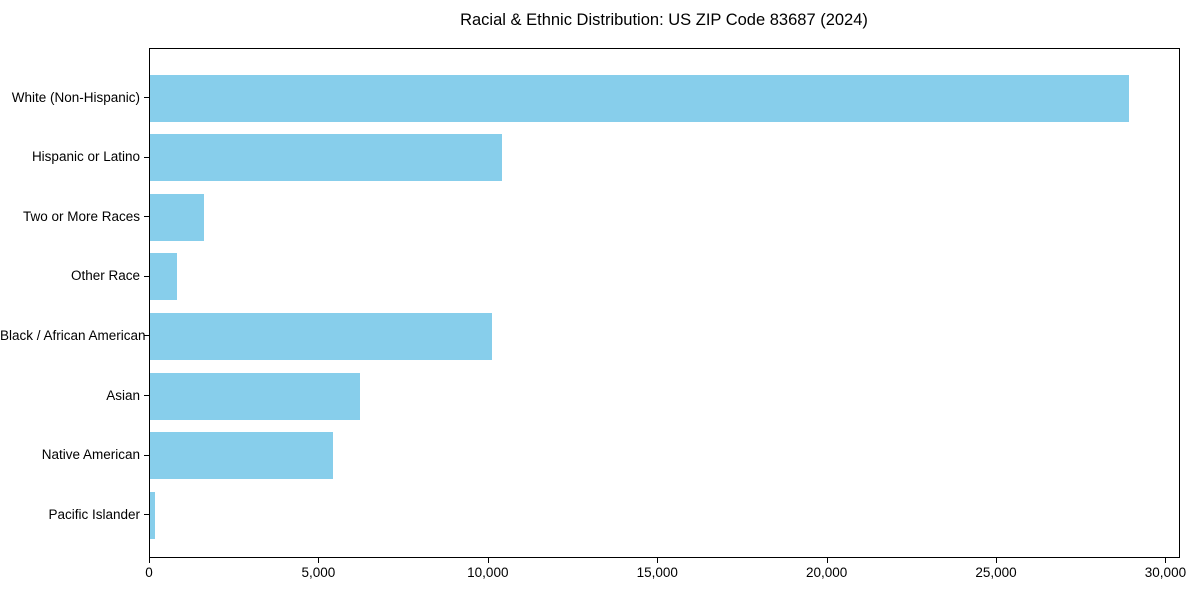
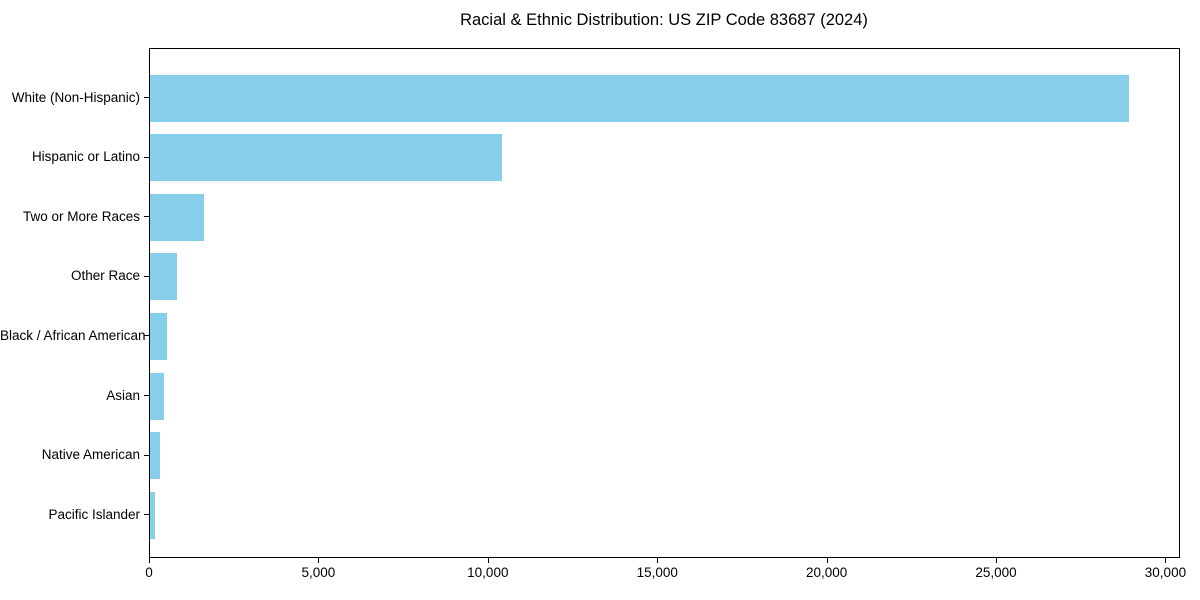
Black / African American: 10100 -> 500
Asian: 6200 -> 400
Native American: 5400 -> 300
